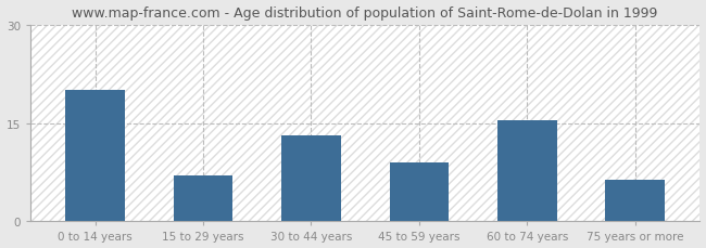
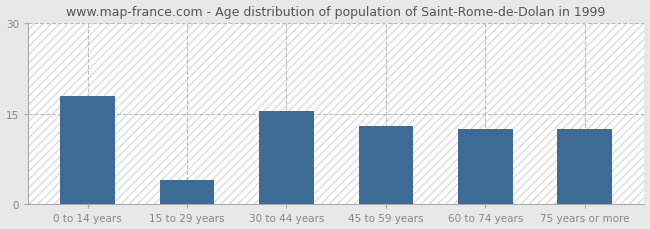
0 to 14 years: 20.0 -> 18.0
15 to 29 years: 7.0 -> 4.0
30 to 44 years: 13.2 -> 15.5
45 to 59 years: 9.0 -> 13.0
60 to 74 years: 15.4 -> 12.5
75 years or more: 6.4 -> 12.5
